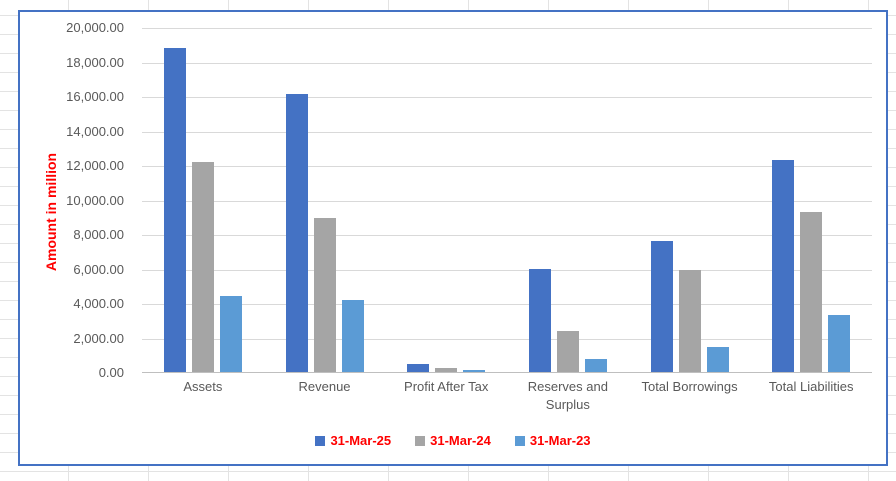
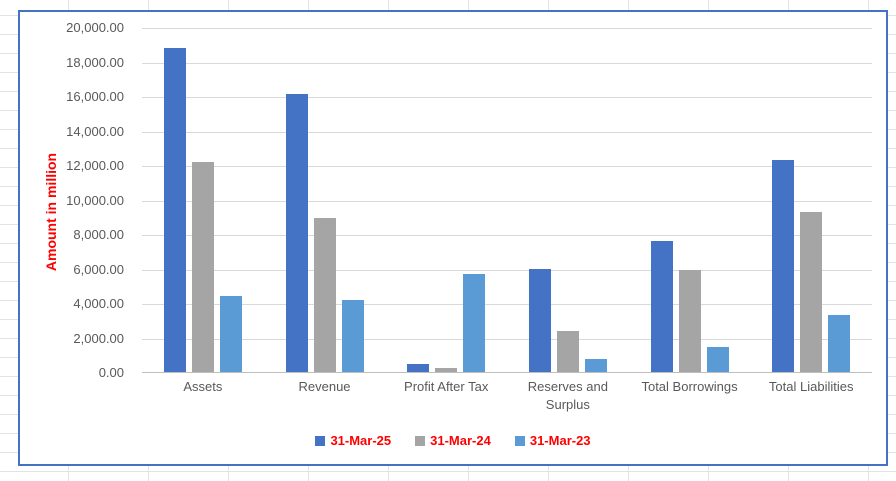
31-Mar-23/Profit After Tax: 100 -> 5700
